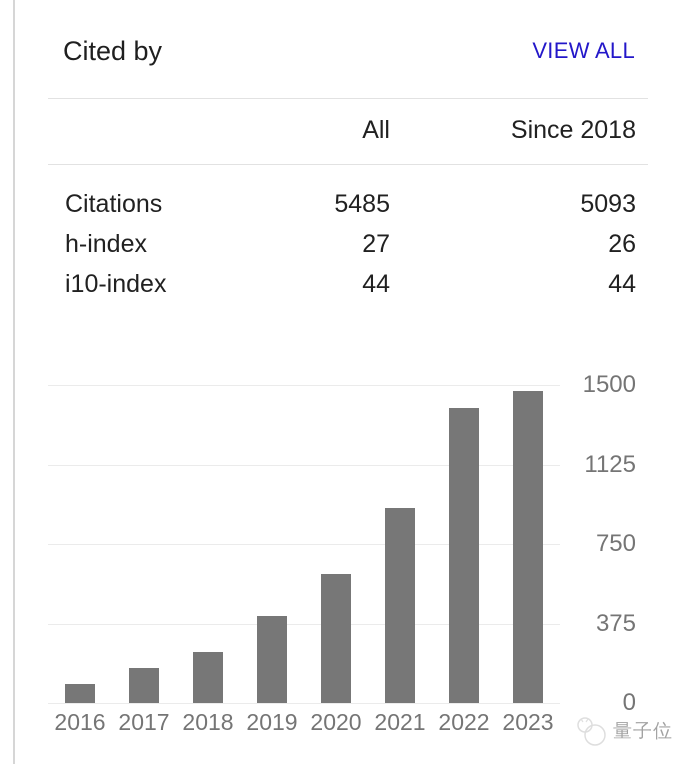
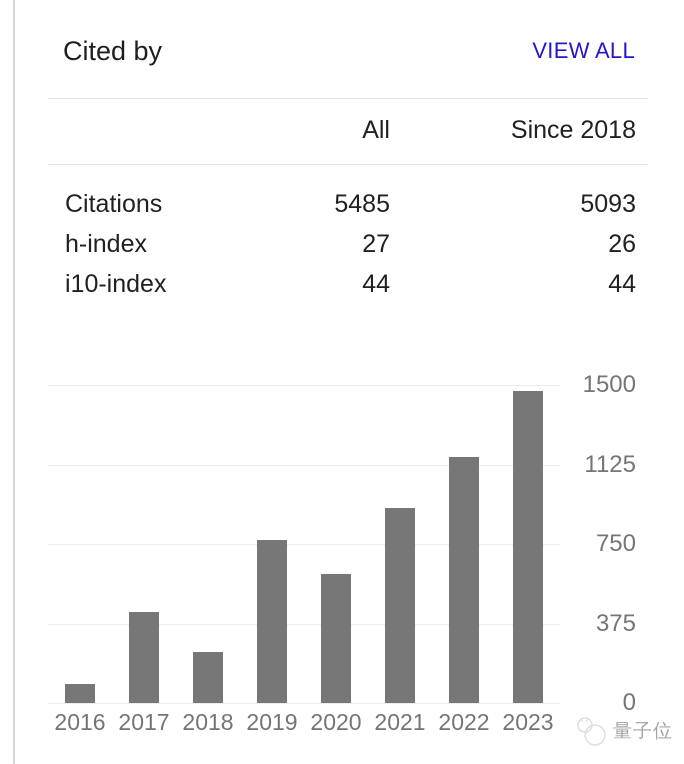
2017: 160 -> 430
2019: 410 -> 770
2022: 1390 -> 1160
